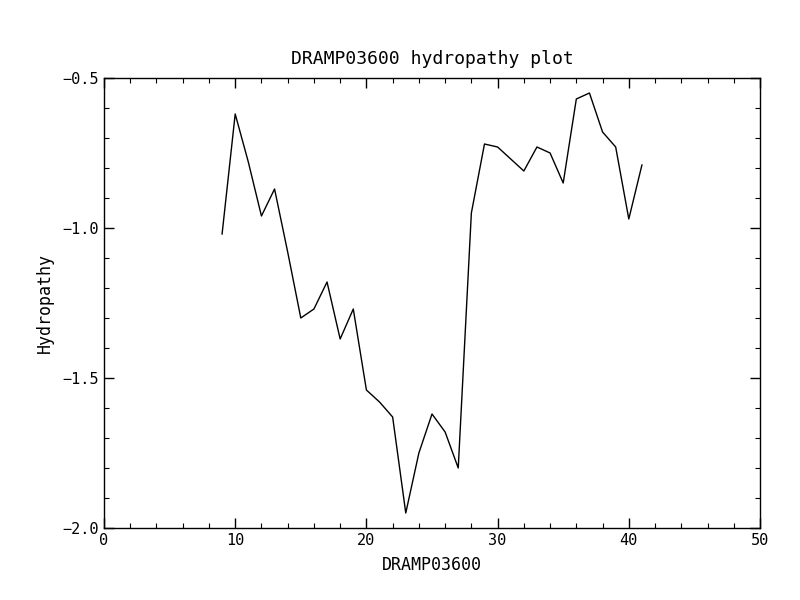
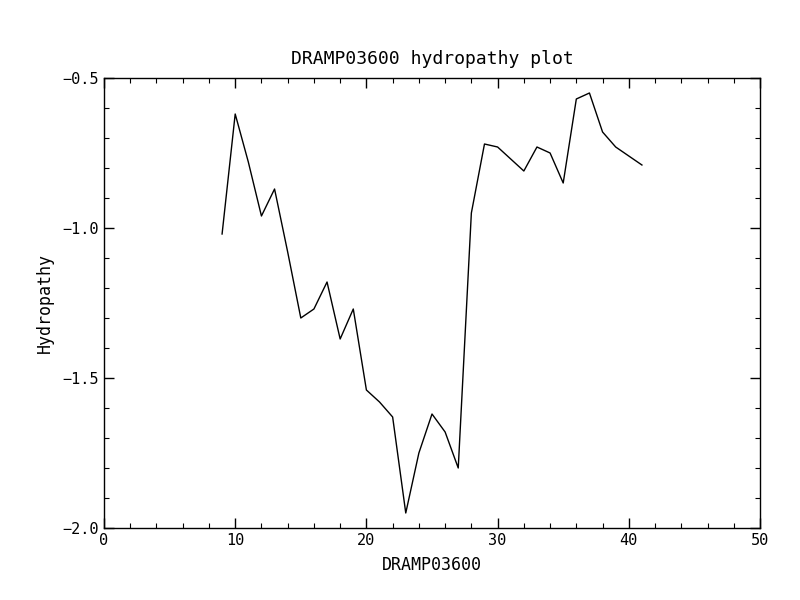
40: -0.97 -> -0.76
